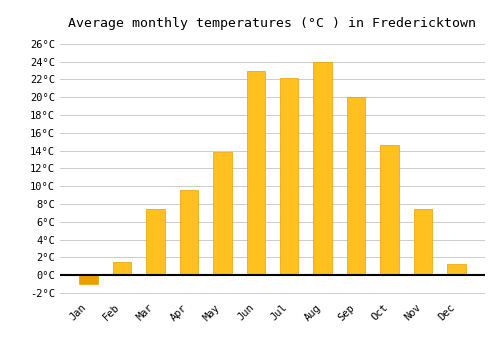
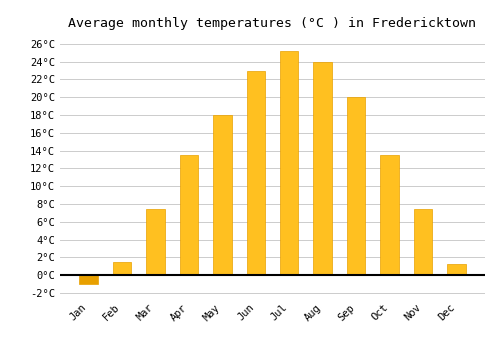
Apr: 9.6°C -> 13.5°C
May: 13.8°C -> 18.0°C
Jul: 22.2°C -> 25.2°C
Oct: 14.6°C -> 13.5°C
